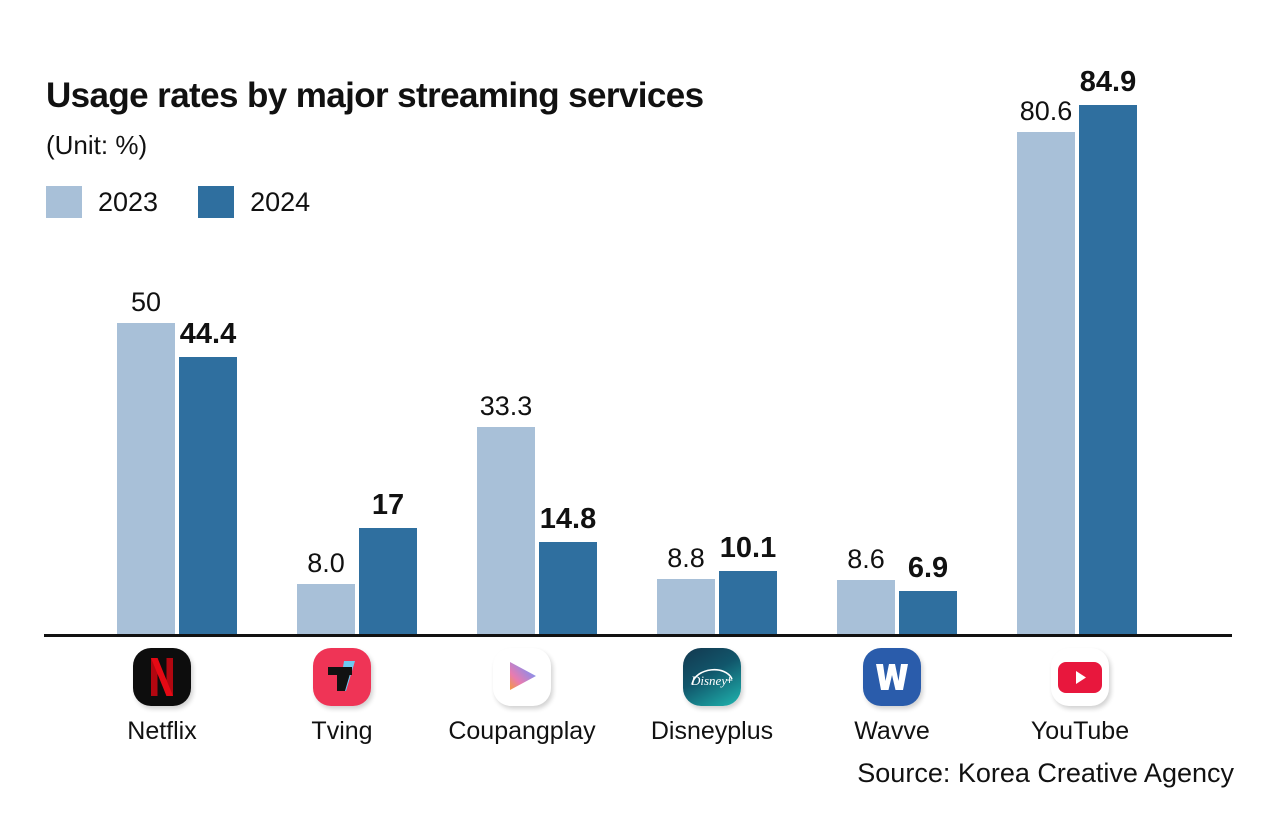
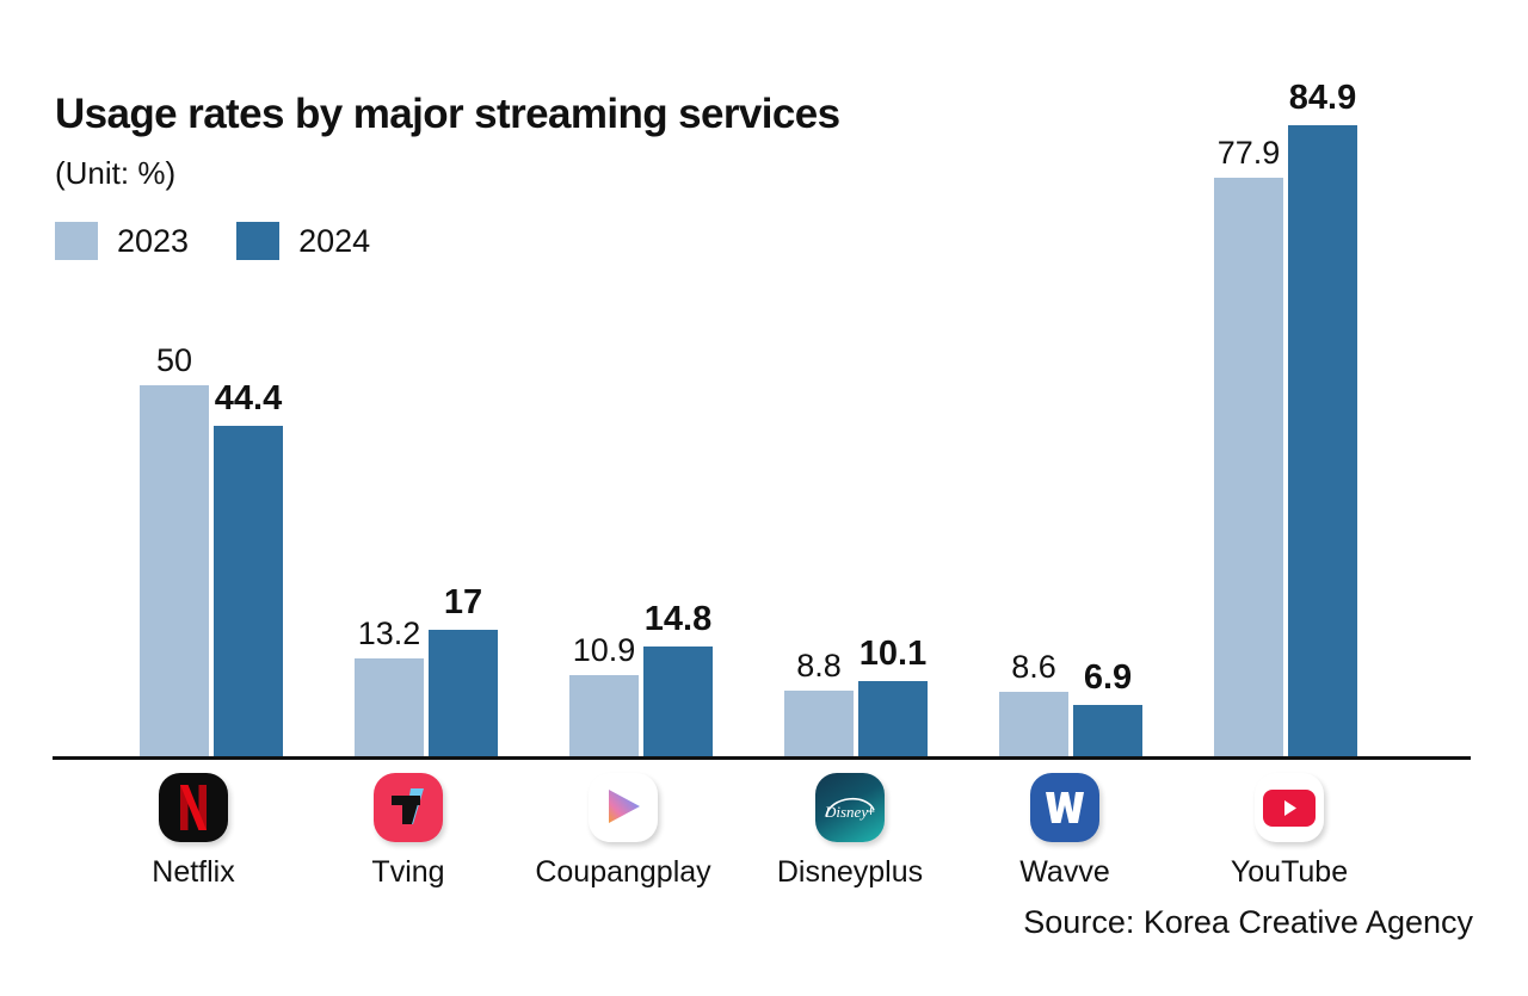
2023/Tving: 8.0 -> 13.2
2023/Coupangplay: 33.3 -> 10.9
2023/YouTube: 80.6 -> 77.9
